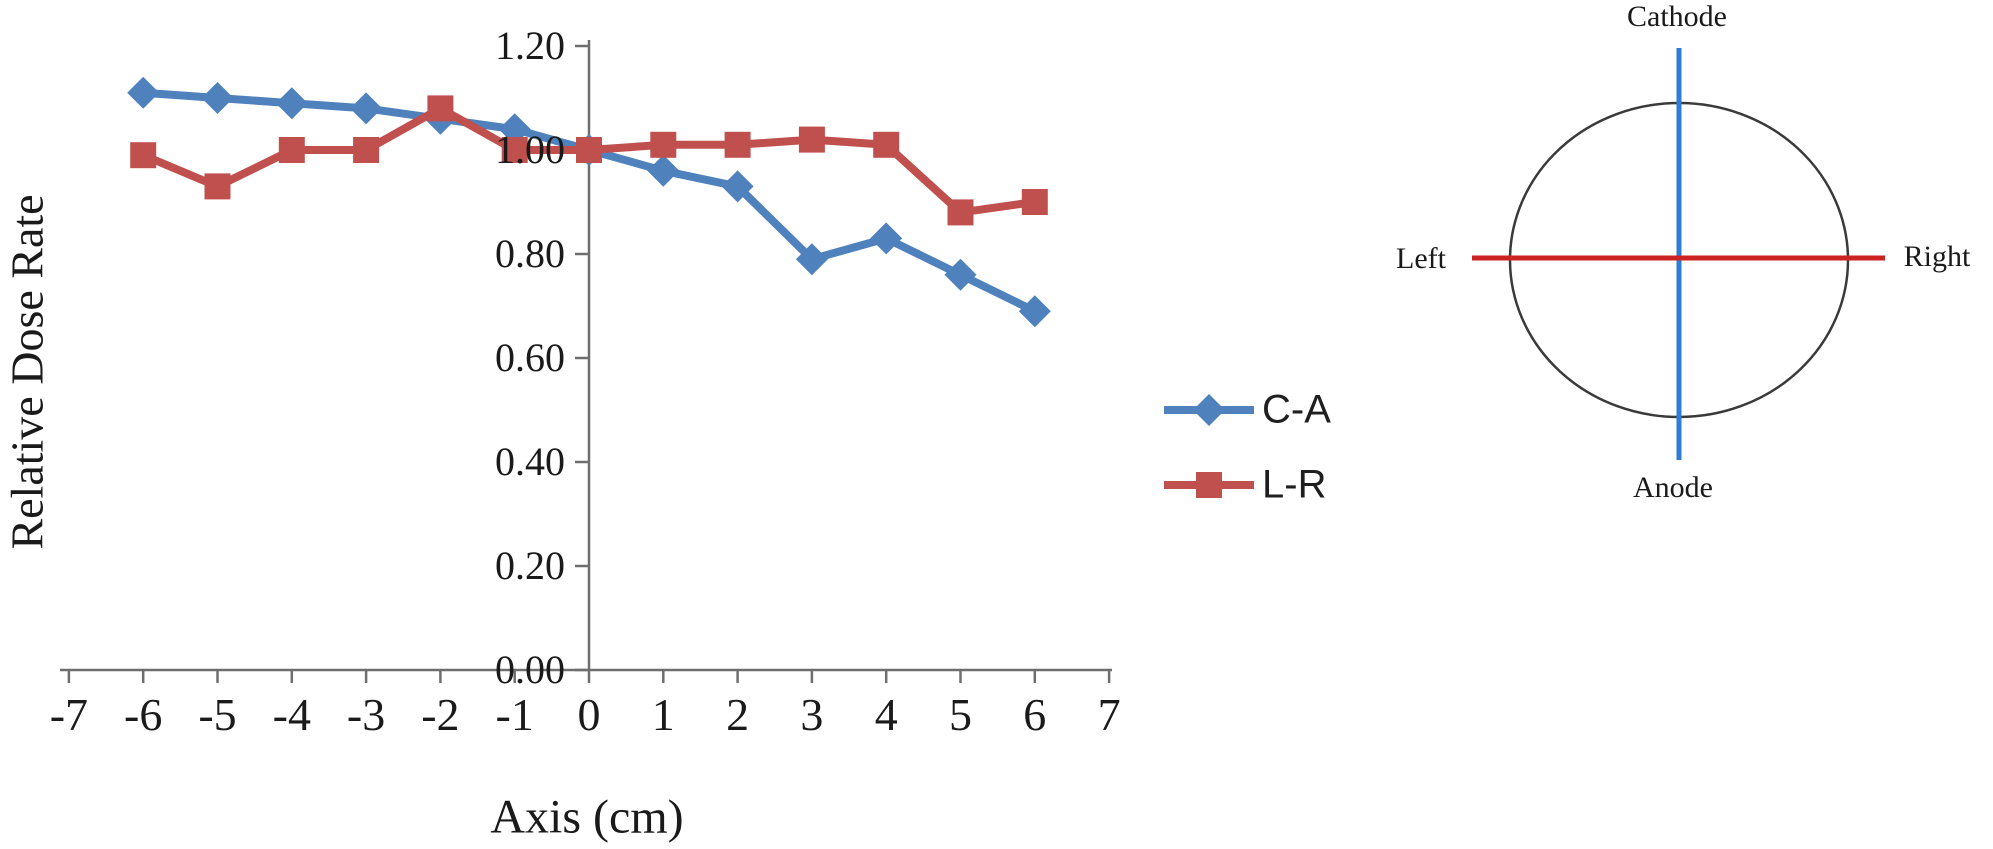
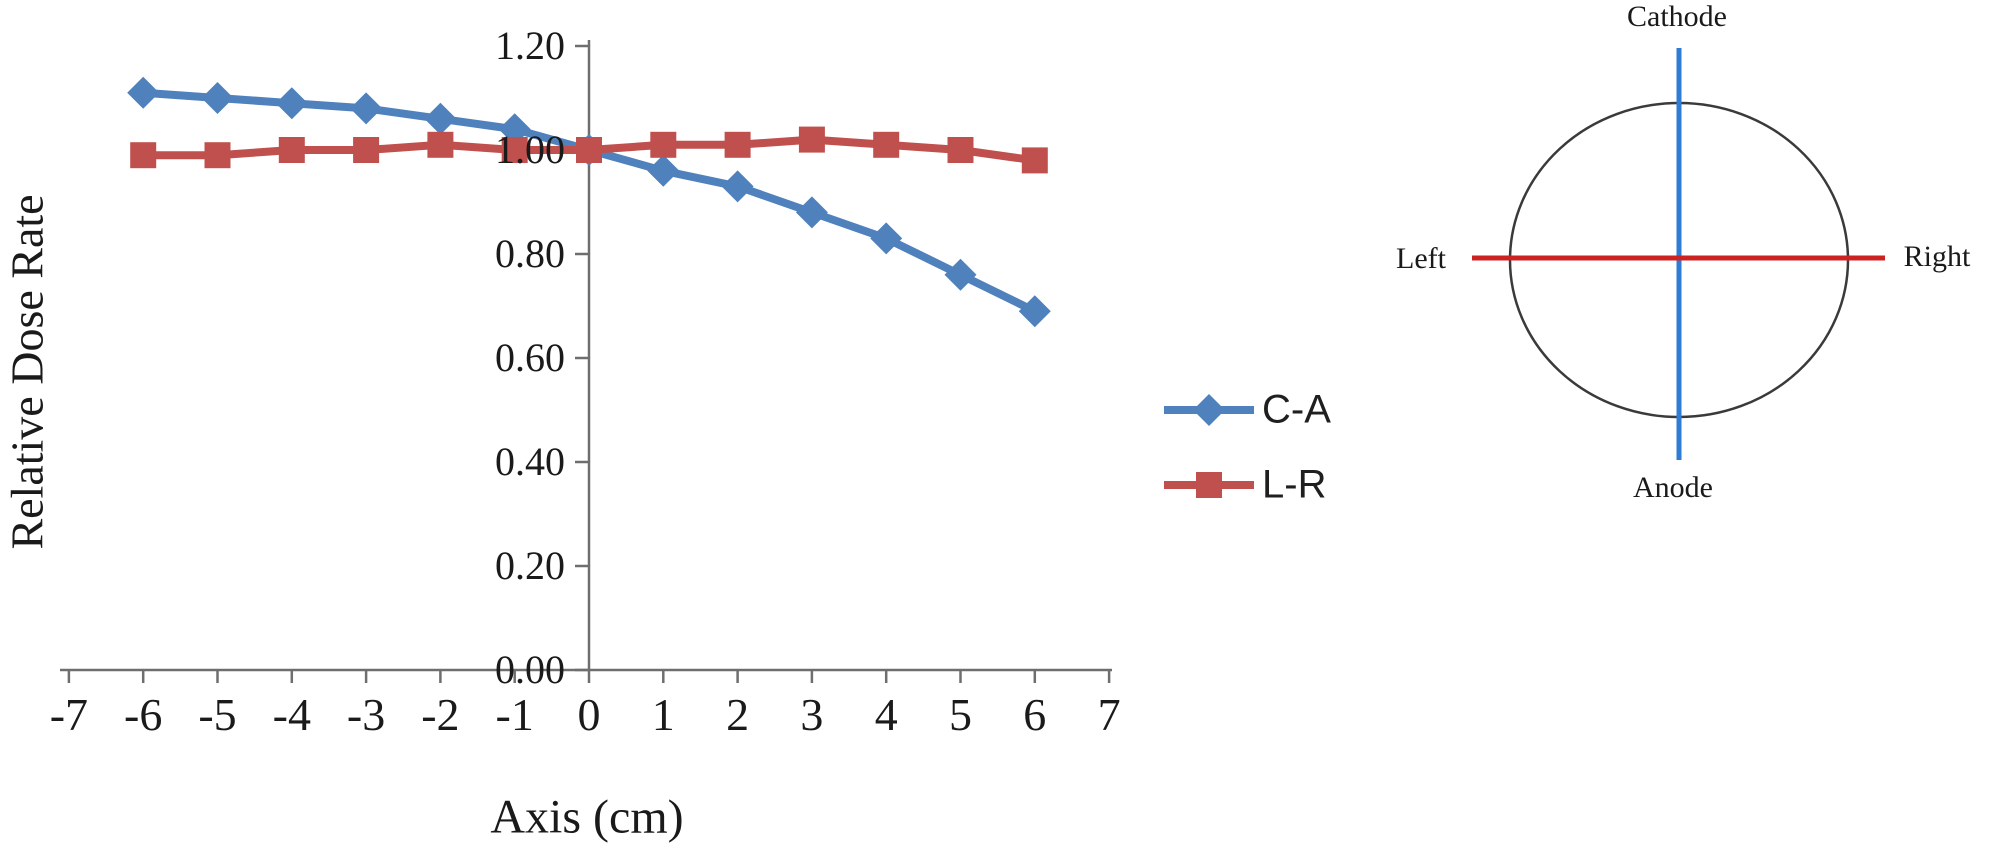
L-R/-5: 0.93 -> 0.99
L-R/-2: 1.08 -> 1.01
C-A/3: 0.79 -> 0.88
L-R/5: 0.88 -> 1.00
L-R/6: 0.90 -> 0.98
